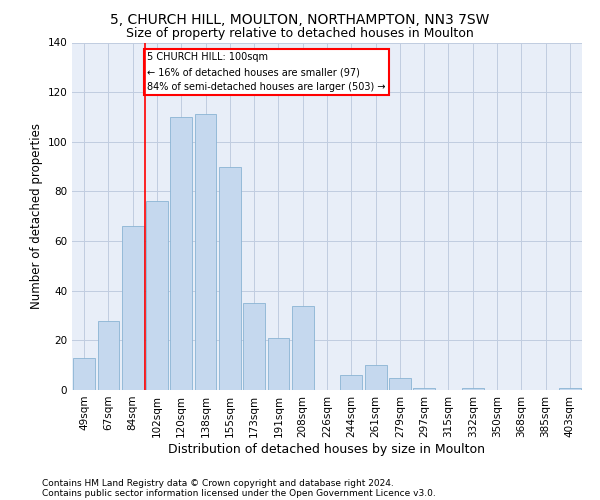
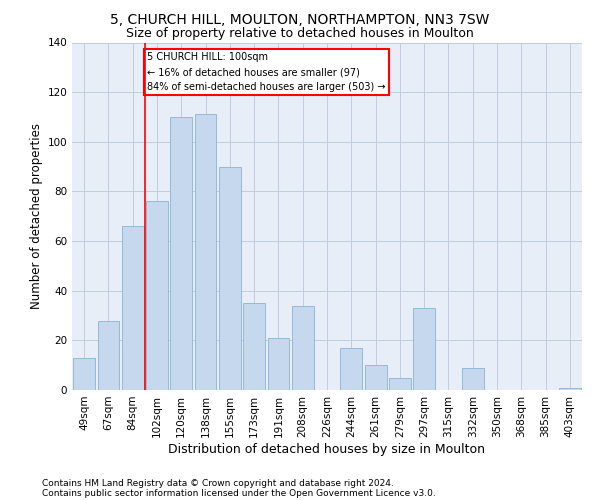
244sqm: 6 -> 17
297sqm: 1 -> 33
332sqm: 1 -> 9
